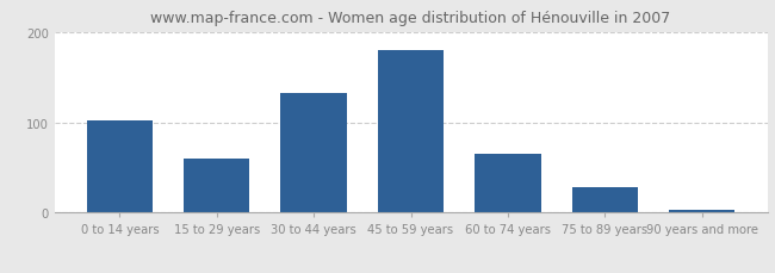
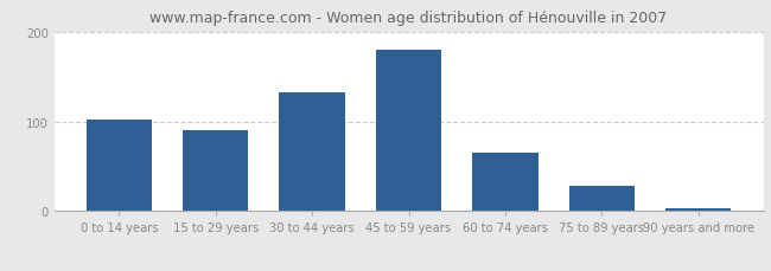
15 to 29 years: 60 -> 90
